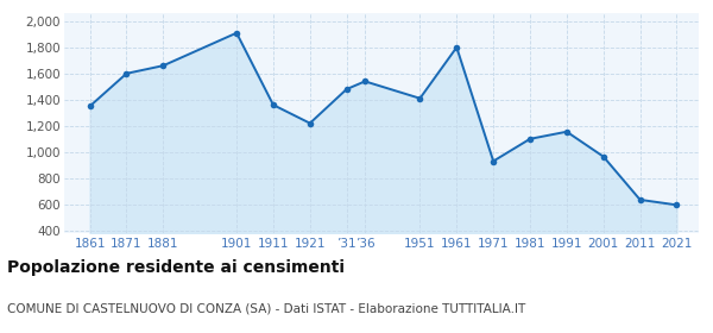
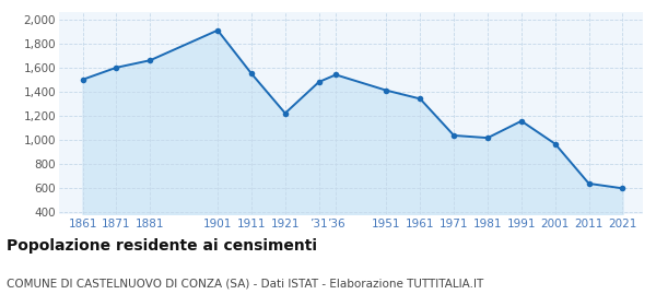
1861: 1,350 -> 1,500
1911: 1,360 -> 1,550
1961: 1,800 -> 1,340
1971: 930 -> 1,040
1981: 1,100 -> 1,020
